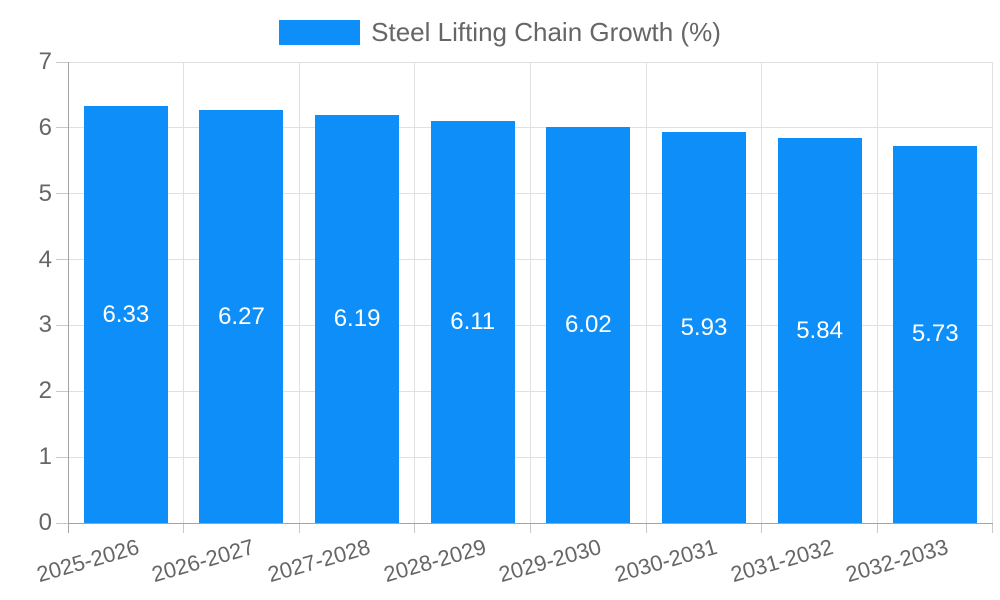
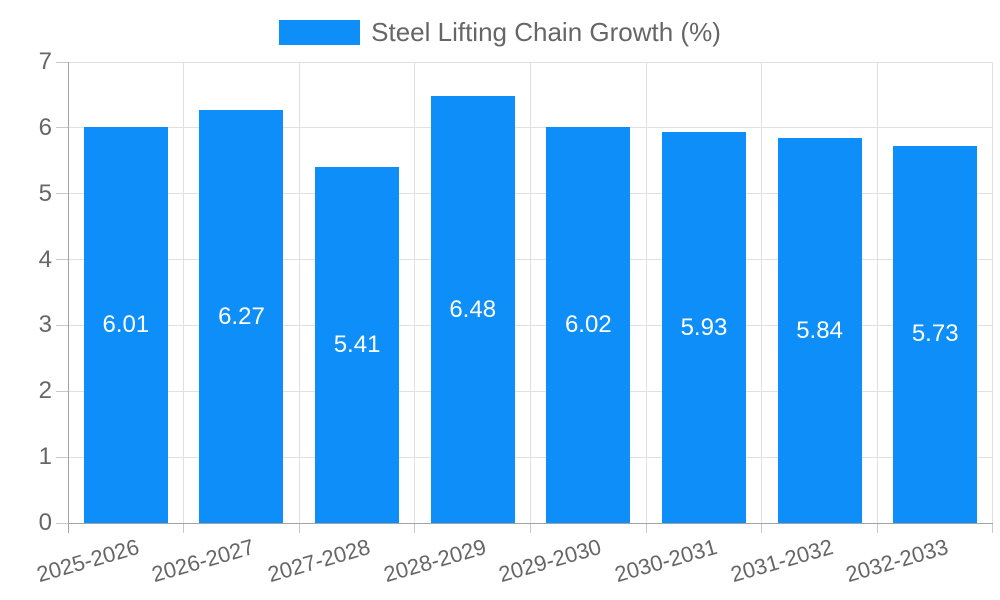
2025-2026: 6.33 -> 6.01
2027-2028: 6.19 -> 5.41
2028-2029: 6.11 -> 6.48
